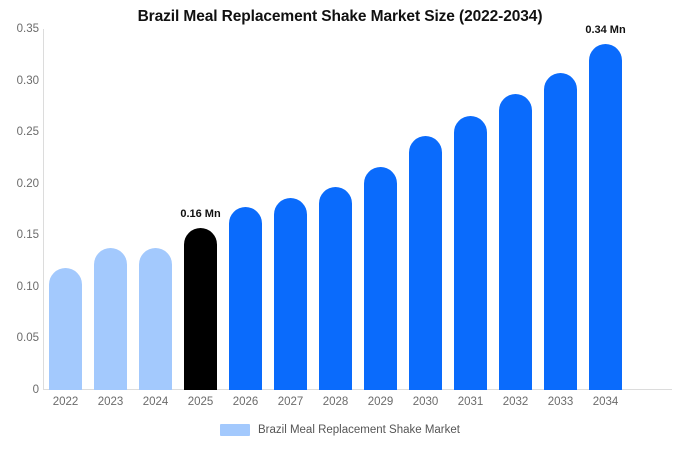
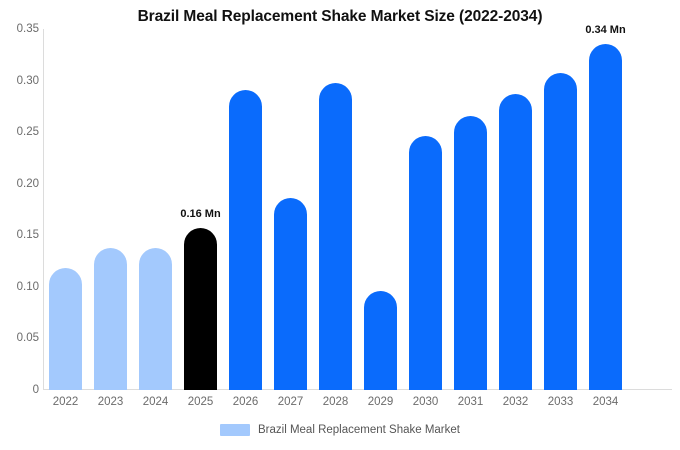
2026: 0.177 -> 0.291
2028: 0.197 -> 0.298
2029: 0.216 -> 0.096
